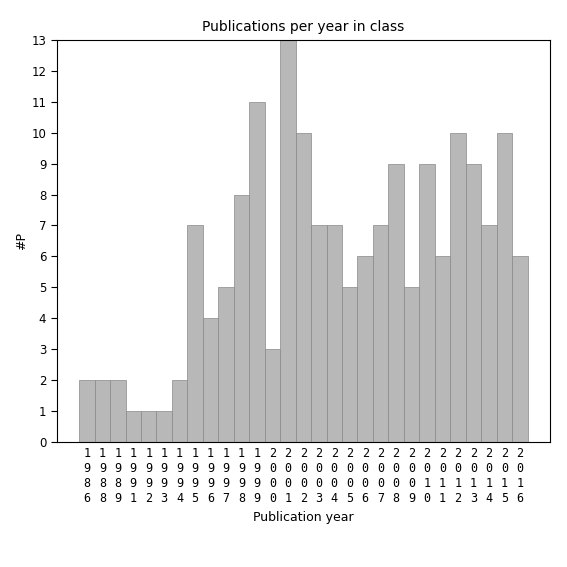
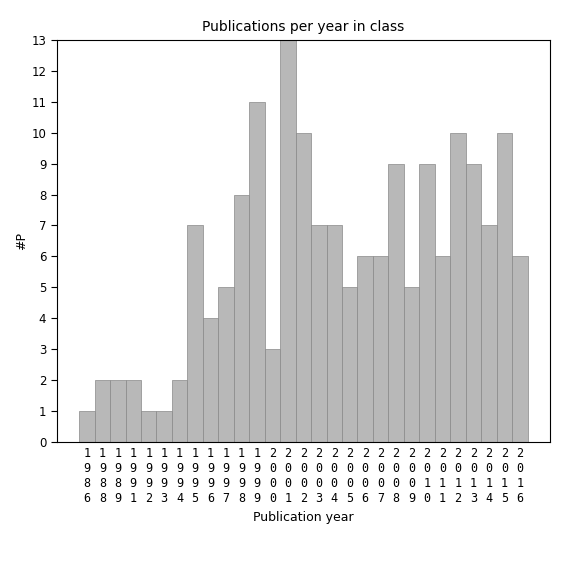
1 9 8 6: 2 -> 1
1 9 9 1: 1 -> 2
2 0 0 7: 7 -> 6
